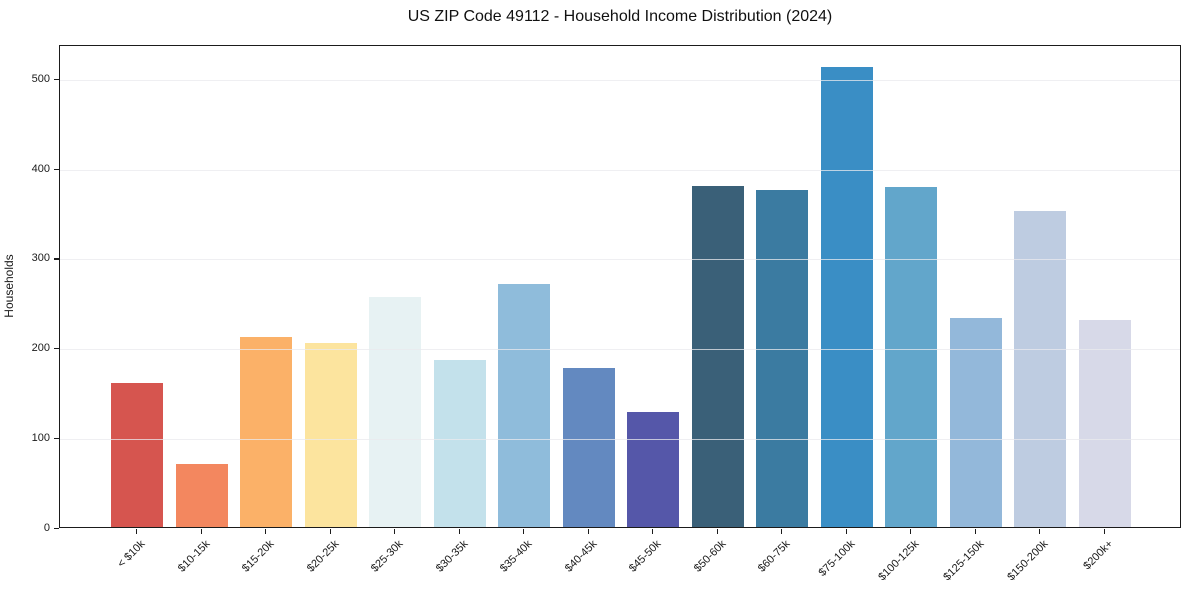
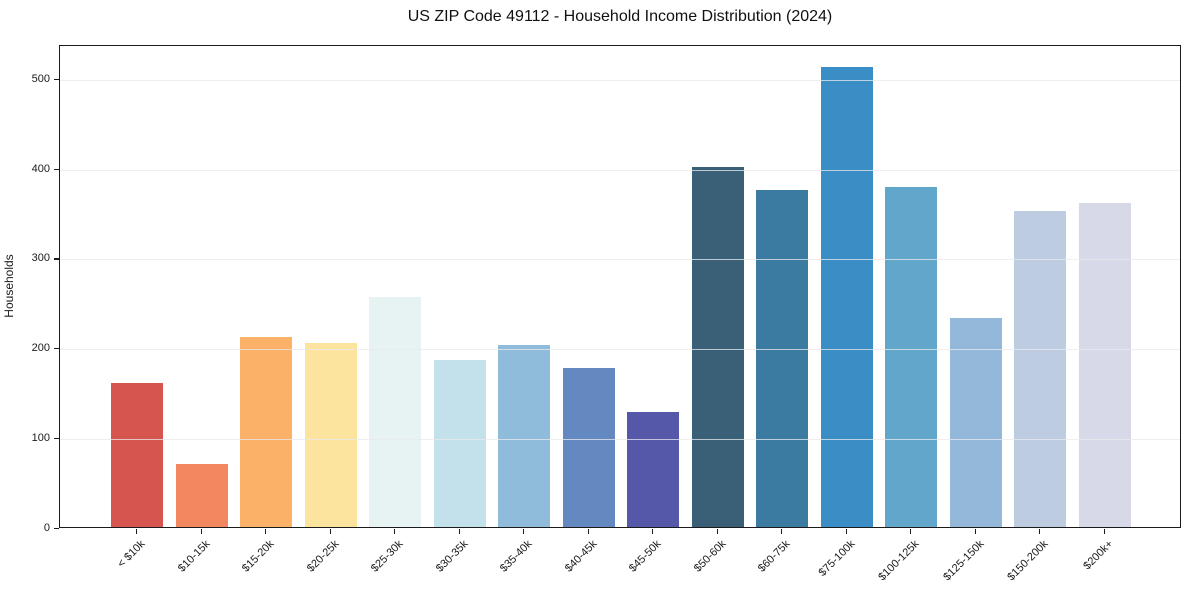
$35-40k: 270 -> 200
$50-60k: 380 -> 400
$200k+: 230 -> 360
